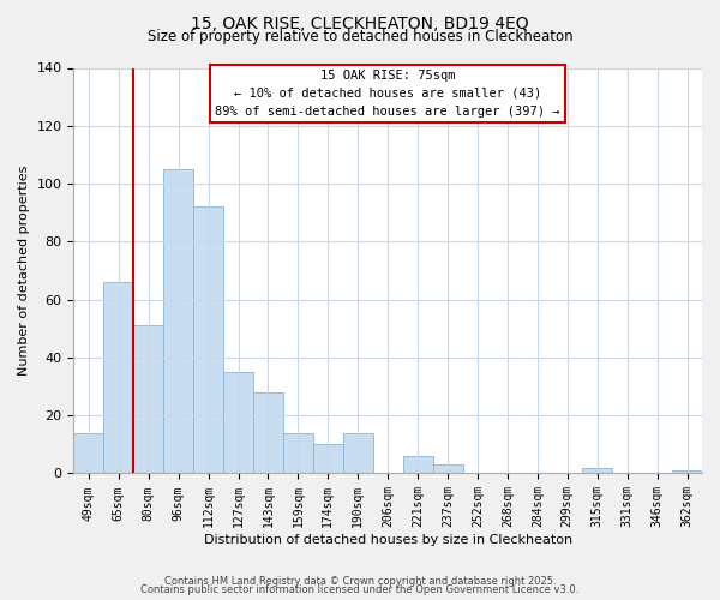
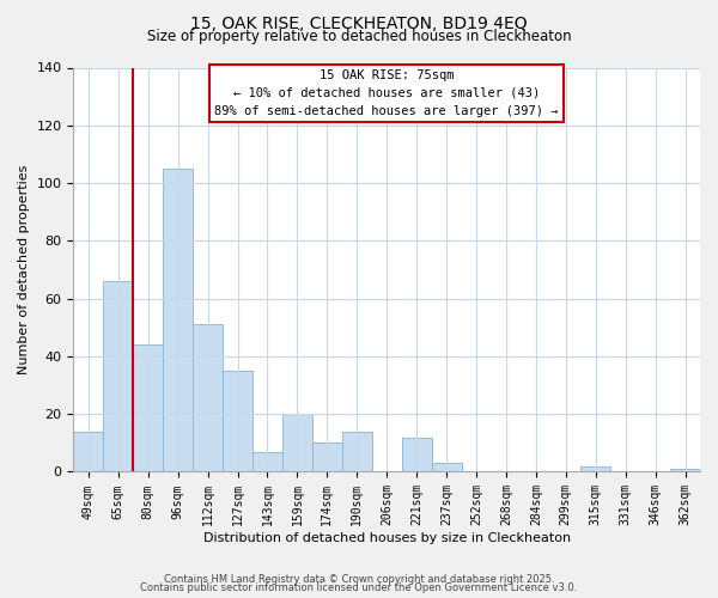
80sqm: 51 -> 44
112sqm: 92 -> 51
143sqm: 28 -> 7
159sqm: 14 -> 20
221sqm: 6 -> 12
